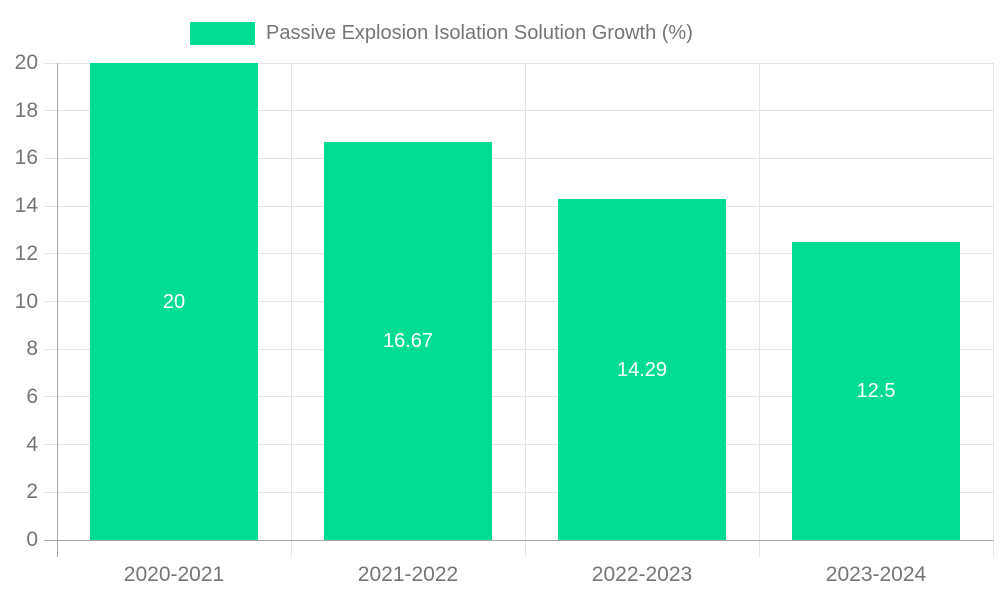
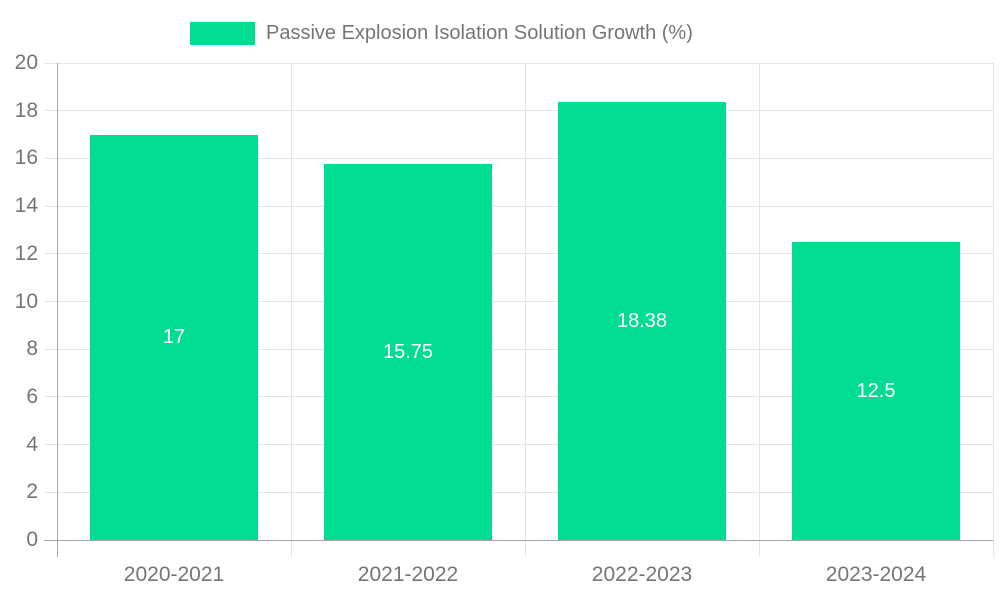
2020-2021: 20 -> 17
2021-2022: 16.67 -> 15.75
2022-2023: 14.29 -> 18.38
